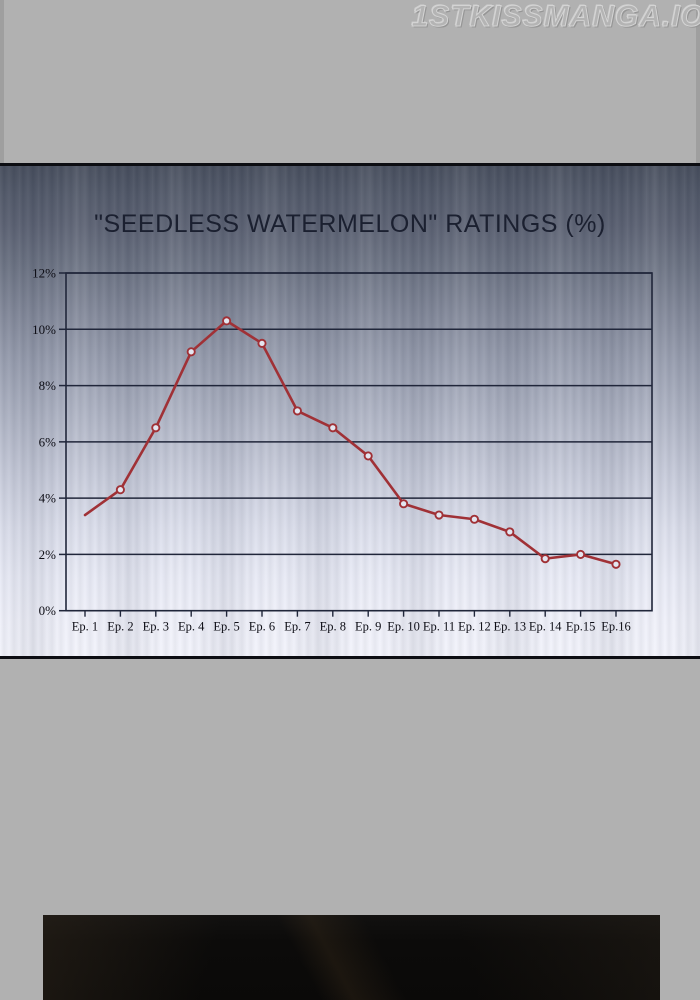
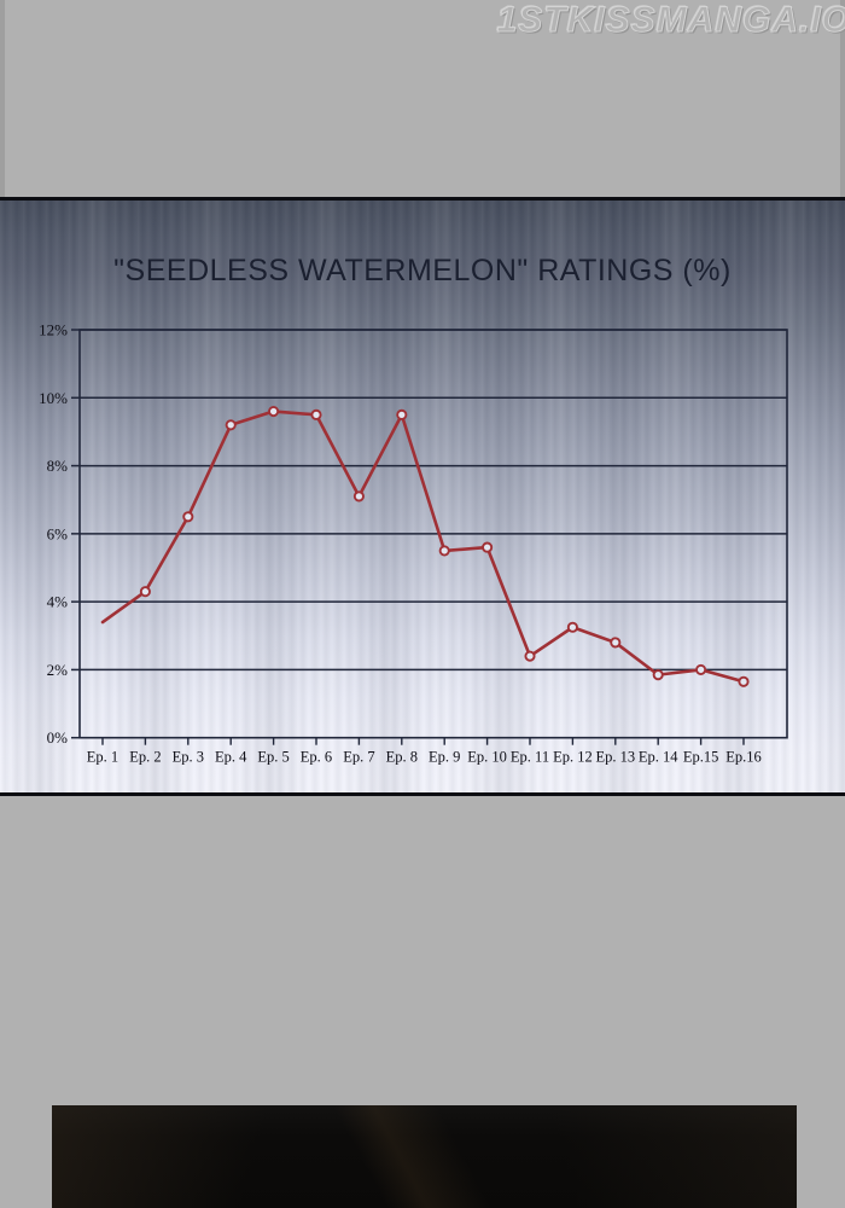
Ep. 5: 10.3% -> 9.6%
Ep. 8: 6.5% -> 9.5%
Ep. 10: 3.8% -> 5.6%
Ep. 11: 3.4% -> 2.4%
